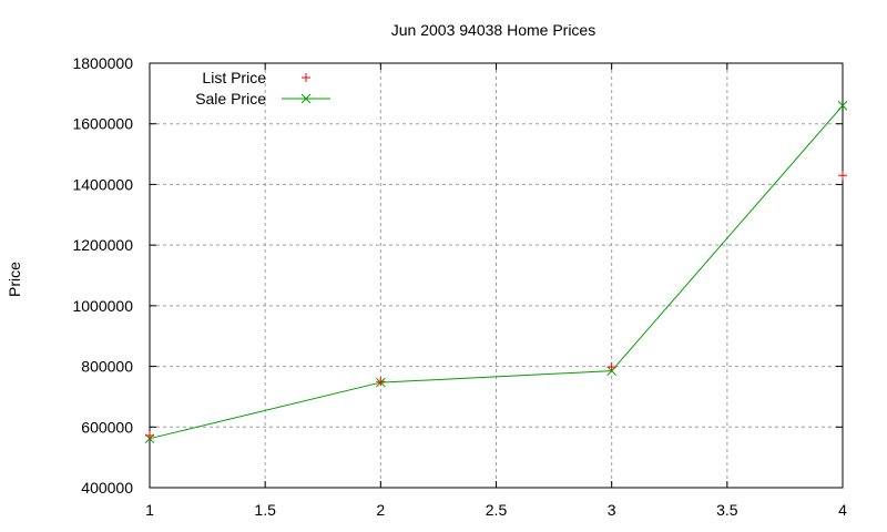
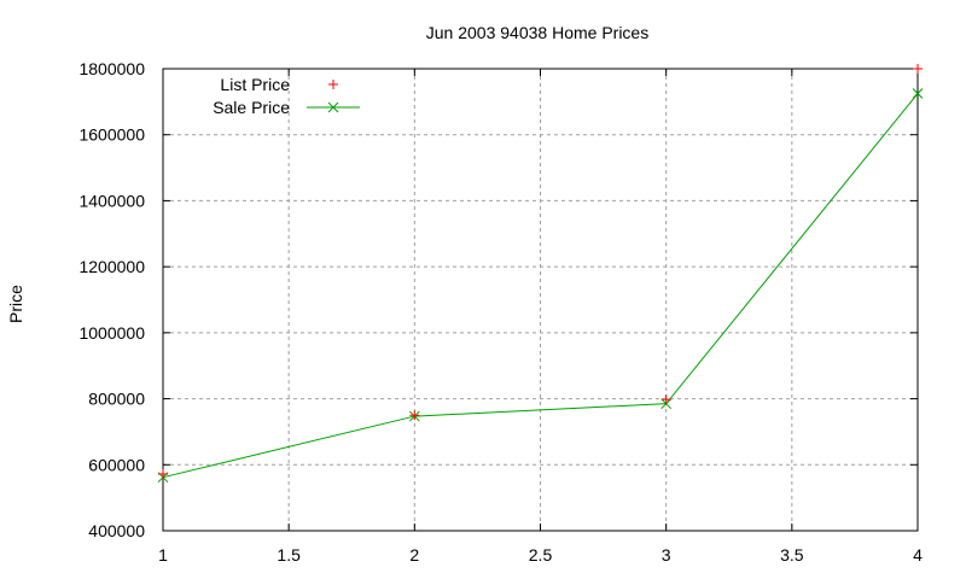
List Price/4: 1430000 -> 1800000
Sale Price/4: 1660000 -> 1720000
